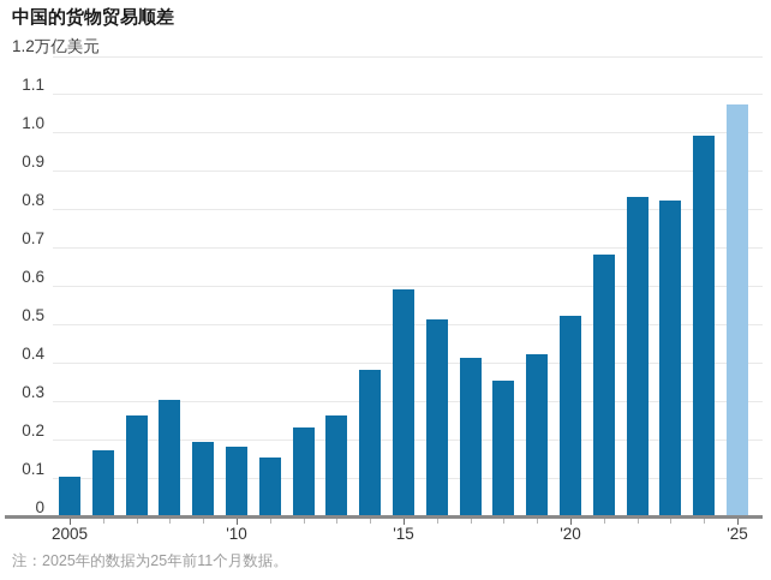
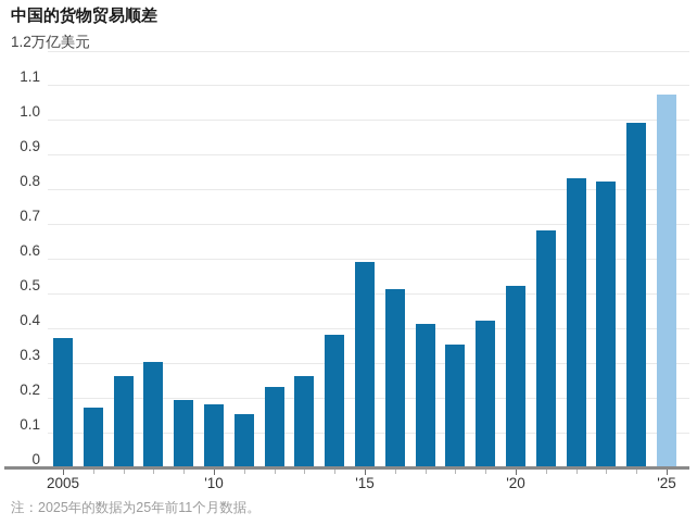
2005: 0.10 -> 0.37
